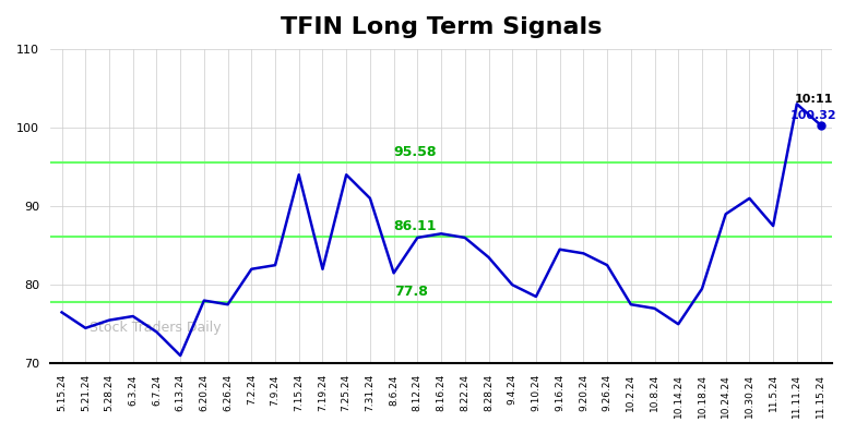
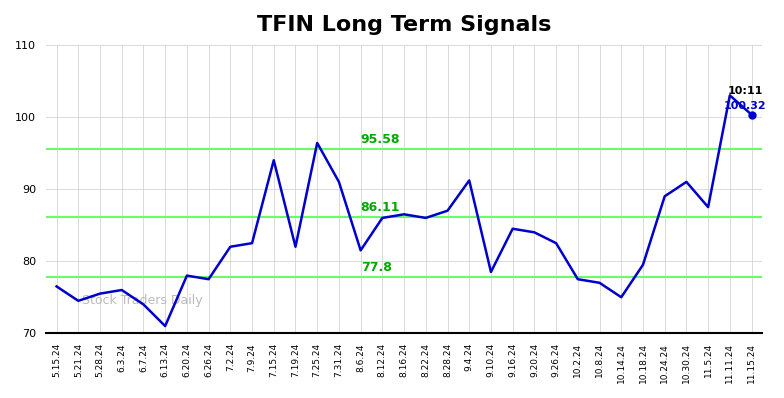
7.25.24: 94.0 -> 96.4
8.28.24: 83.5 -> 87.0
9.4.24: 80.0 -> 91.2
